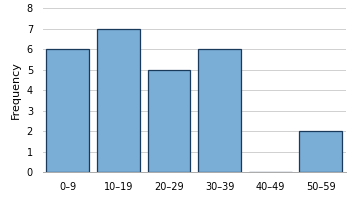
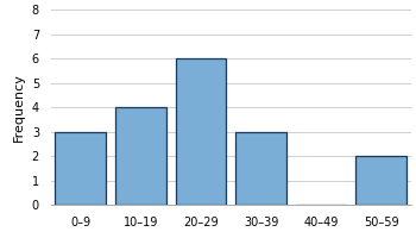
0–9: 6 -> 3
10–19: 7 -> 4
20–29: 5 -> 6
30–39: 6 -> 3
